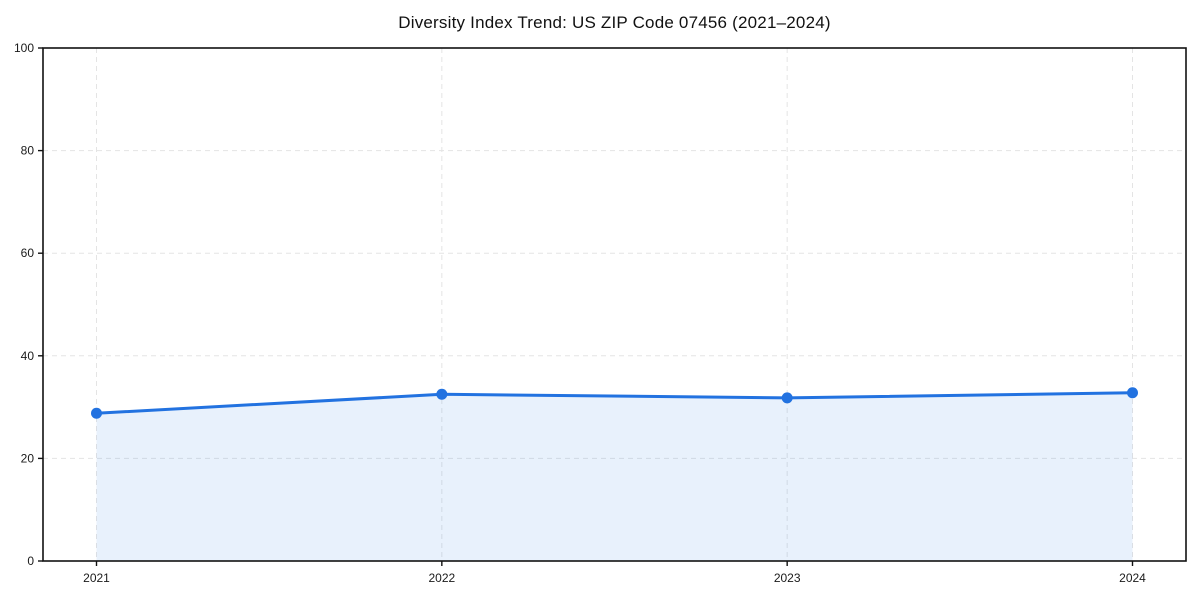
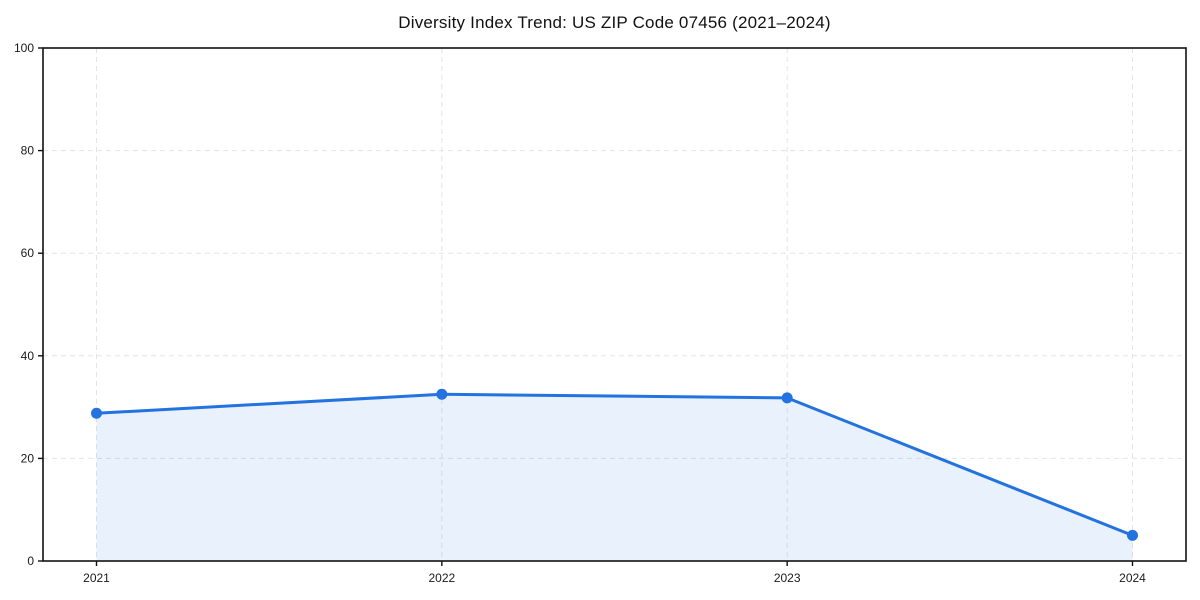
2024: 33 -> 5
